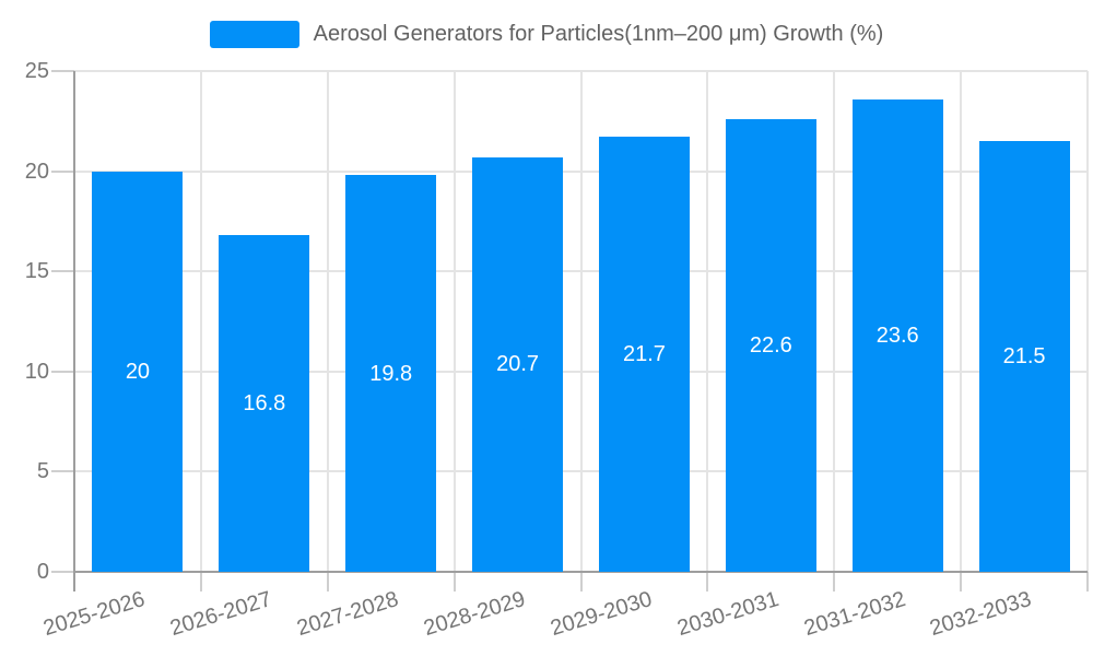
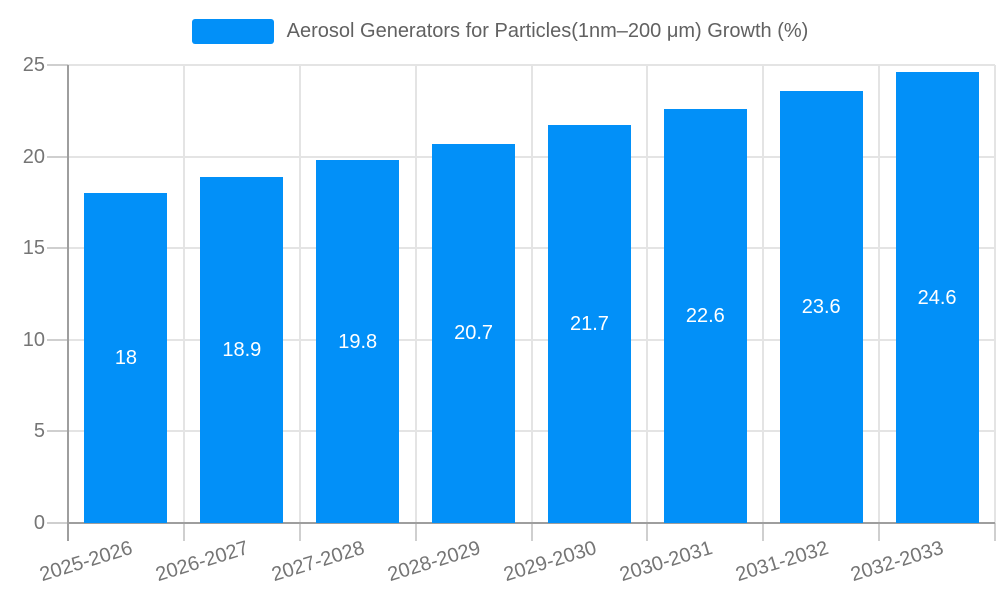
2025-2026: 20 -> 18
2026-2027: 16.8 -> 18.9
2032-2033: 21.5 -> 24.6
